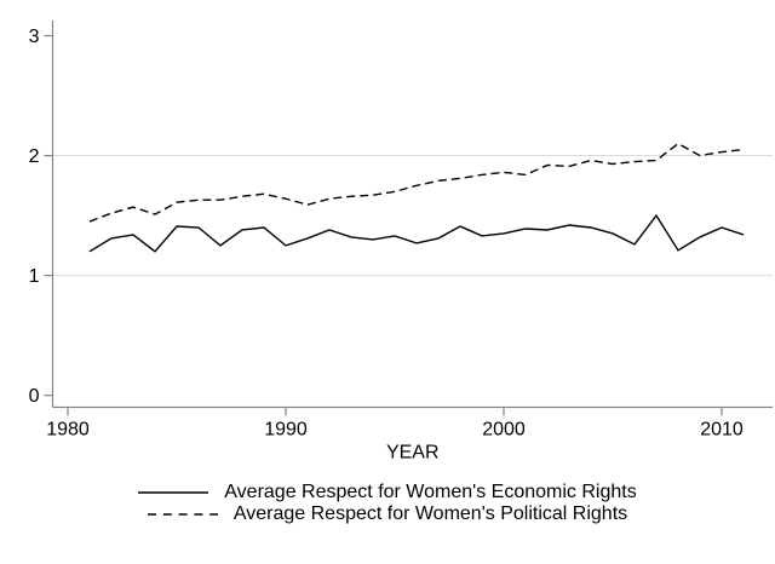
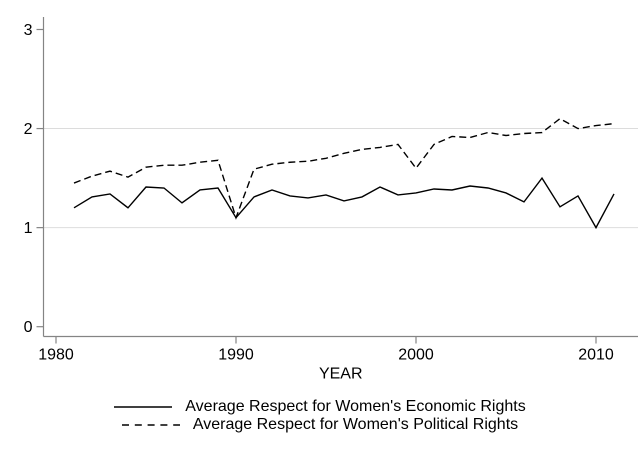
Average Respect for Women's Economic Rights/1990: 1.2 -> 1.1
Average Respect for Women's Political Rights/1990: 1.6 -> 1.1
Average Respect for Women's Political Rights/2000: 1.9 -> 1.6
Average Respect for Women's Economic Rights/2010: 1.4 -> 1.0
